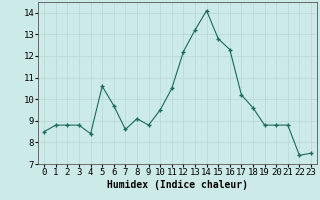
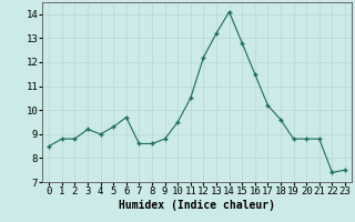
3: 8.8 -> 9.2
4: 8.4 -> 9.0
5: 10.6 -> 9.3
8: 9.1 -> 8.6
16: 12.3 -> 11.5
